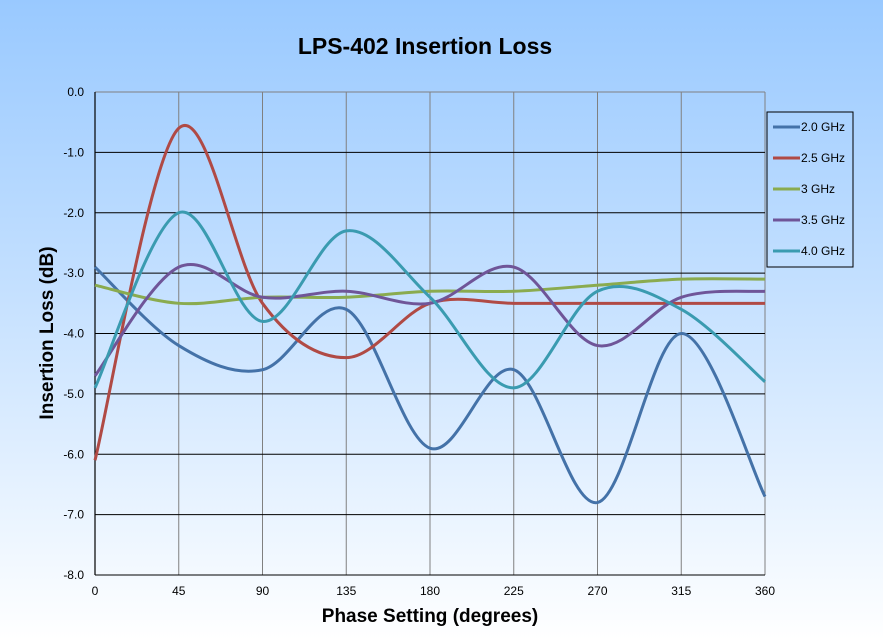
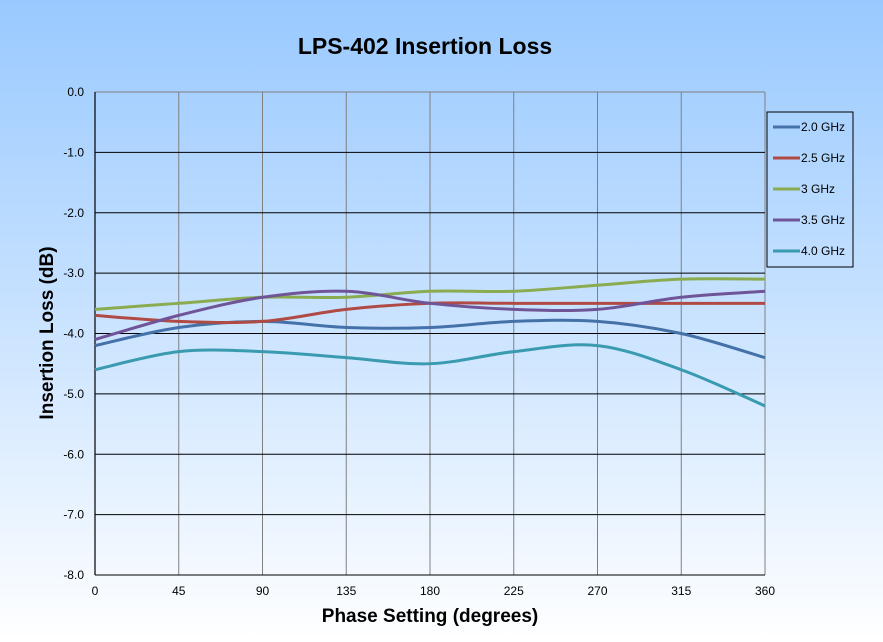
2.0 GHz/0: -2.9 -> -4.2
2.5 GHz/0: -6.1 -> -3.7
3 GHz/0: -3.2 -> -3.6
3.5 GHz/0: -4.7 -> -4.1
4.0 GHz/0: -4.9 -> -4.6
2.0 GHz/45: -4.2 -> -3.9
2.5 GHz/45: -0.6 -> -3.8
3.5 GHz/45: -2.9 -> -3.7
4.0 GHz/45: -2.0 -> -4.3
2.0 GHz/90: -4.6 -> -3.8
2.5 GHz/90: -3.5 -> -3.8
4.0 GHz/90: -3.8 -> -4.3
2.0 GHz/135: -3.6 -> -3.9
2.5 GHz/135: -4.4 -> -3.6
4.0 GHz/135: -2.3 -> -4.4
2.0 GHz/180: -5.9 -> -3.9
4.0 GHz/180: -3.4 -> -4.5
2.0 GHz/225: -4.6 -> -3.8
3.5 GHz/225: -2.9 -> -3.6
4.0 GHz/225: -4.9 -> -4.3
2.0 GHz/270: -6.8 -> -3.8
3.5 GHz/270: -4.2 -> -3.6
4.0 GHz/270: -3.3 -> -4.2
4.0 GHz/315: -3.6 -> -4.6
2.0 GHz/360: -6.7 -> -4.4
4.0 GHz/360: -4.8 -> -5.2
